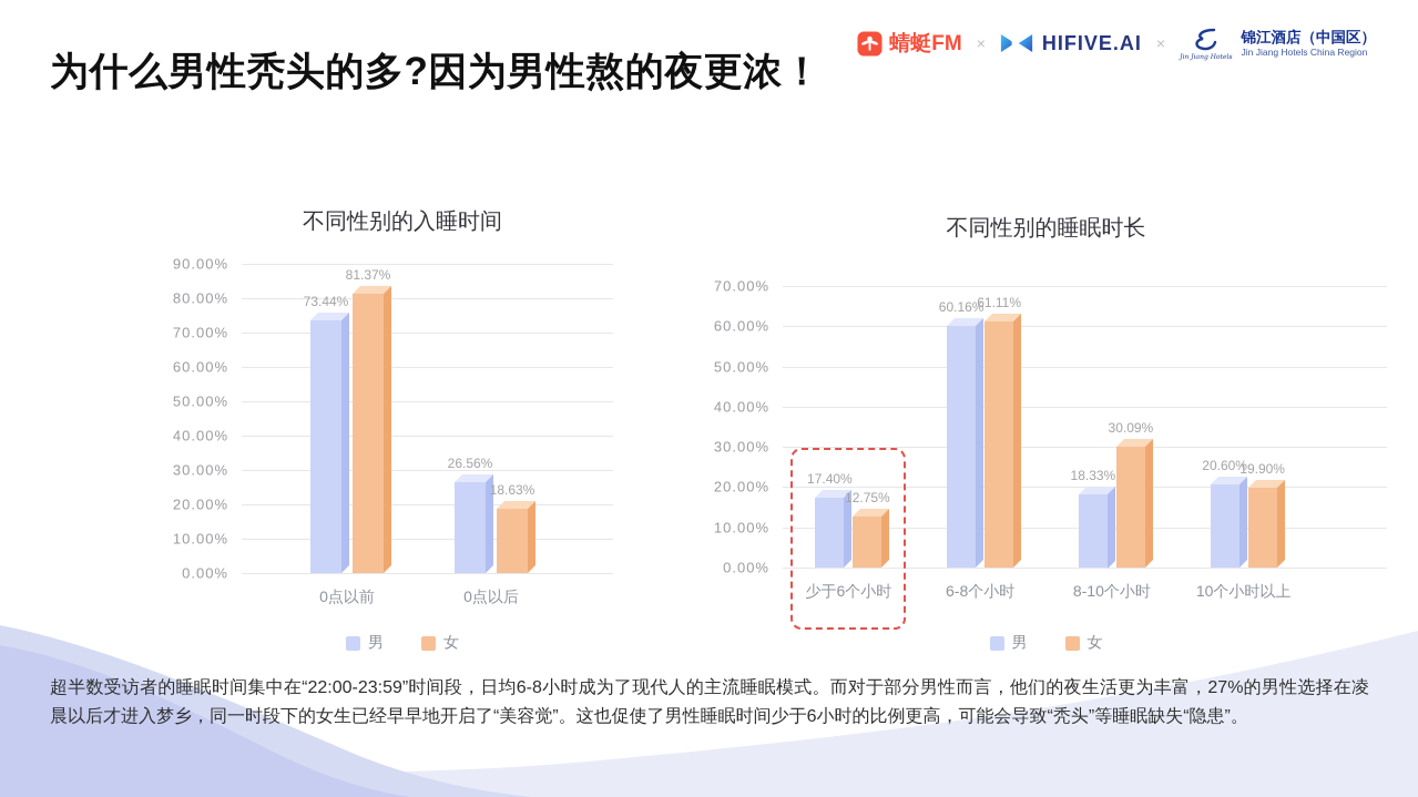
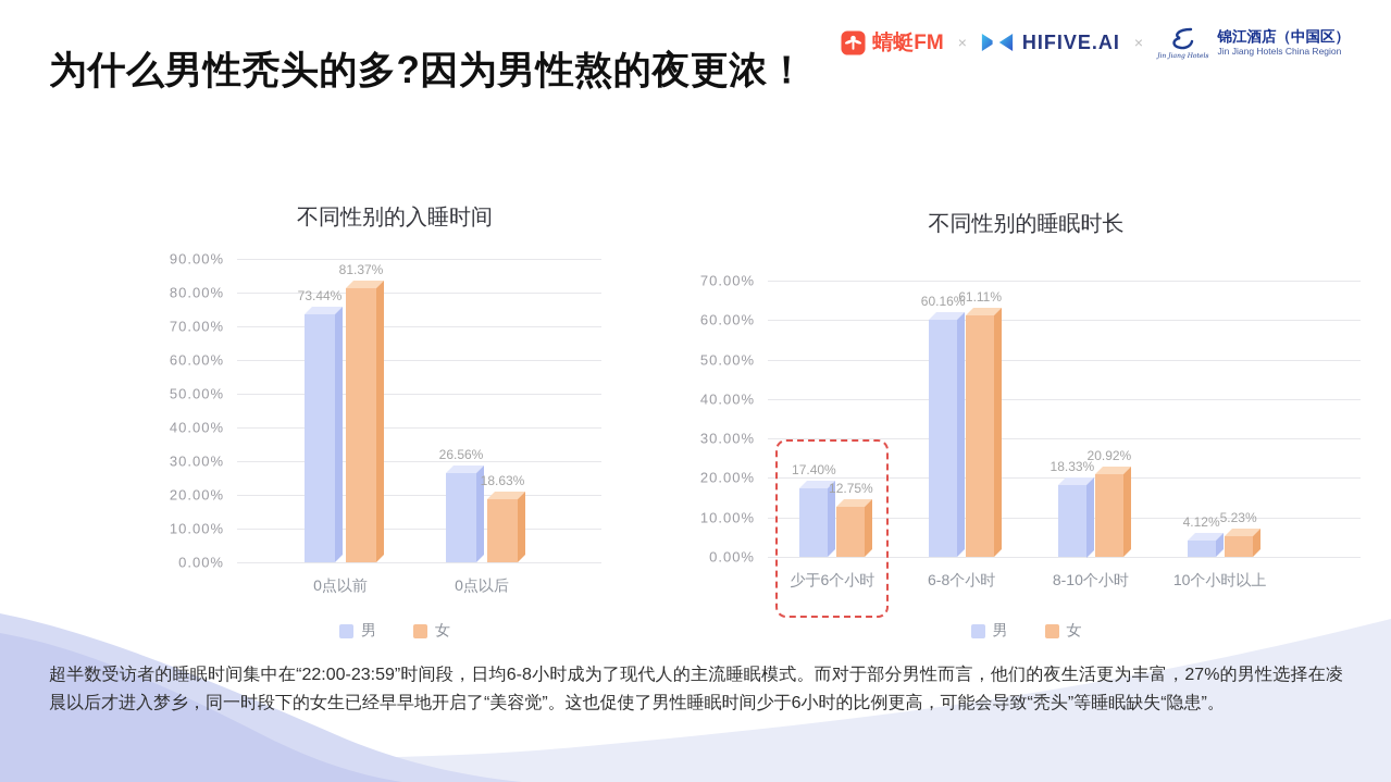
不同性别的睡眠时长/女/8-10个小时: 30.09% -> 20.92%
不同性别的睡眠时长/男/10个小时以上: 20.60% -> 4.12%
不同性别的睡眠时长/女/10个小时以上: 19.90% -> 5.23%
